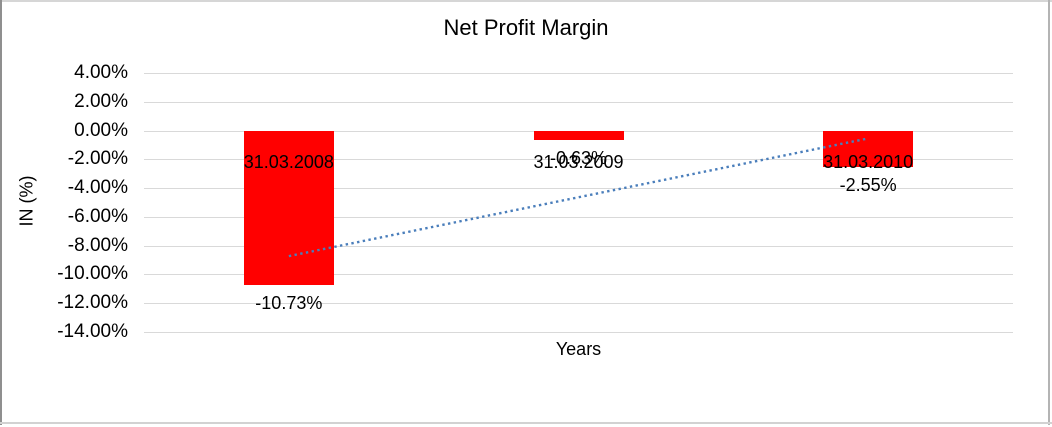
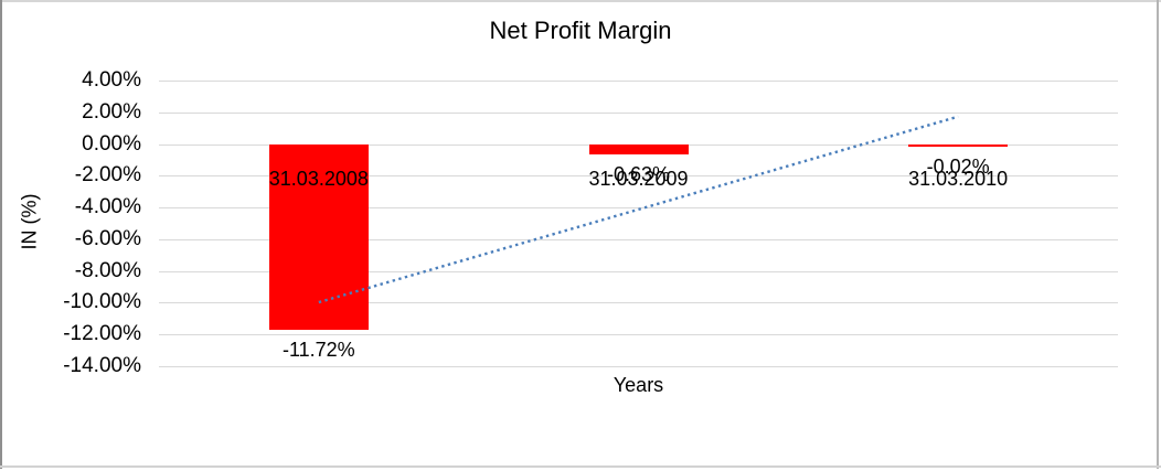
31.03.2008: -10.73% -> -11.72%
31.03.2010: -2.55% -> -0.02%
